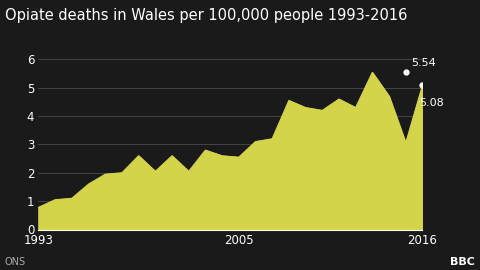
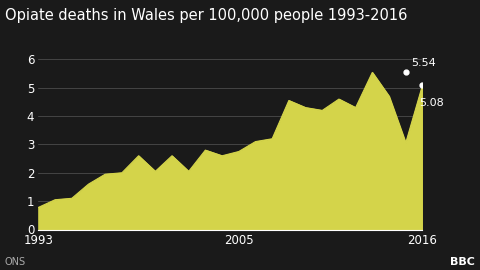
2005: 2.55 -> 2.75
